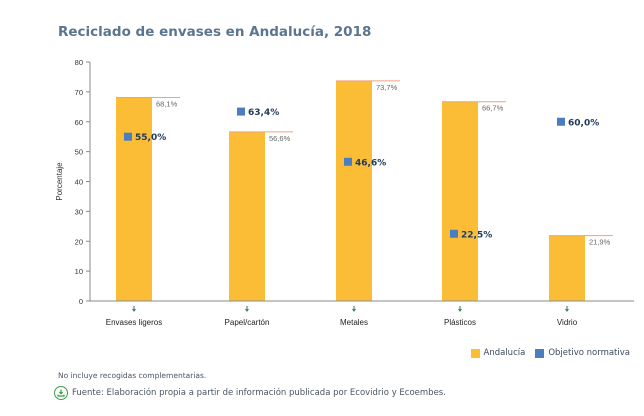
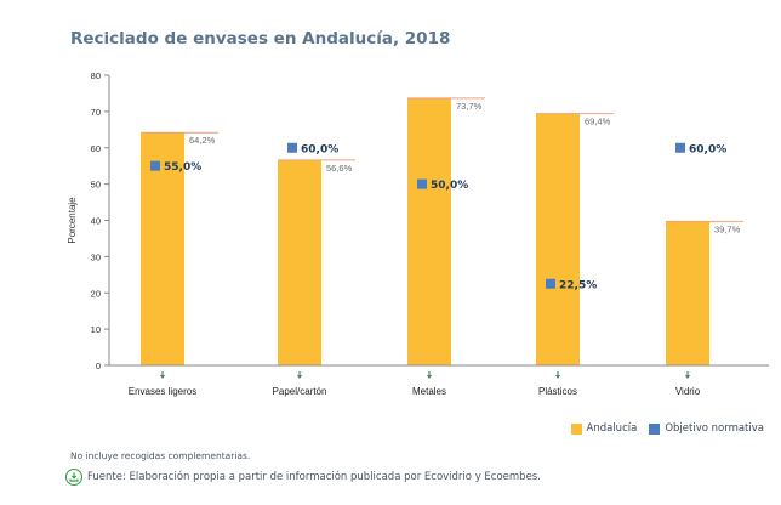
Andalucía/Envases ligeros: 68,1% -> 64,2%
Objetivo normativa/Papel/cartón: 63,4% -> 60,0%
Objetivo normativa/Metales: 46,6% -> 50,0%
Andalucía/Plásticos: 66,7% -> 69,4%
Andalucía/Vidrio: 21,9% -> 39,7%
